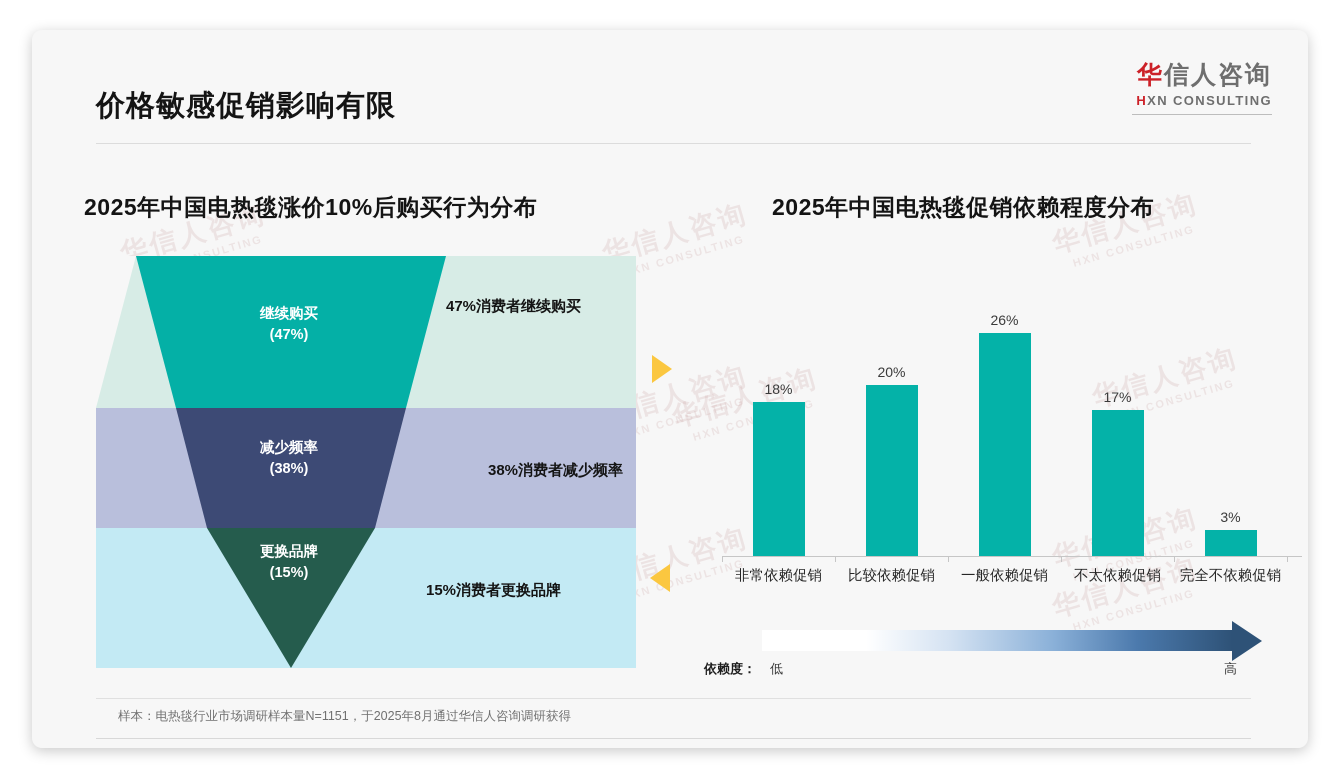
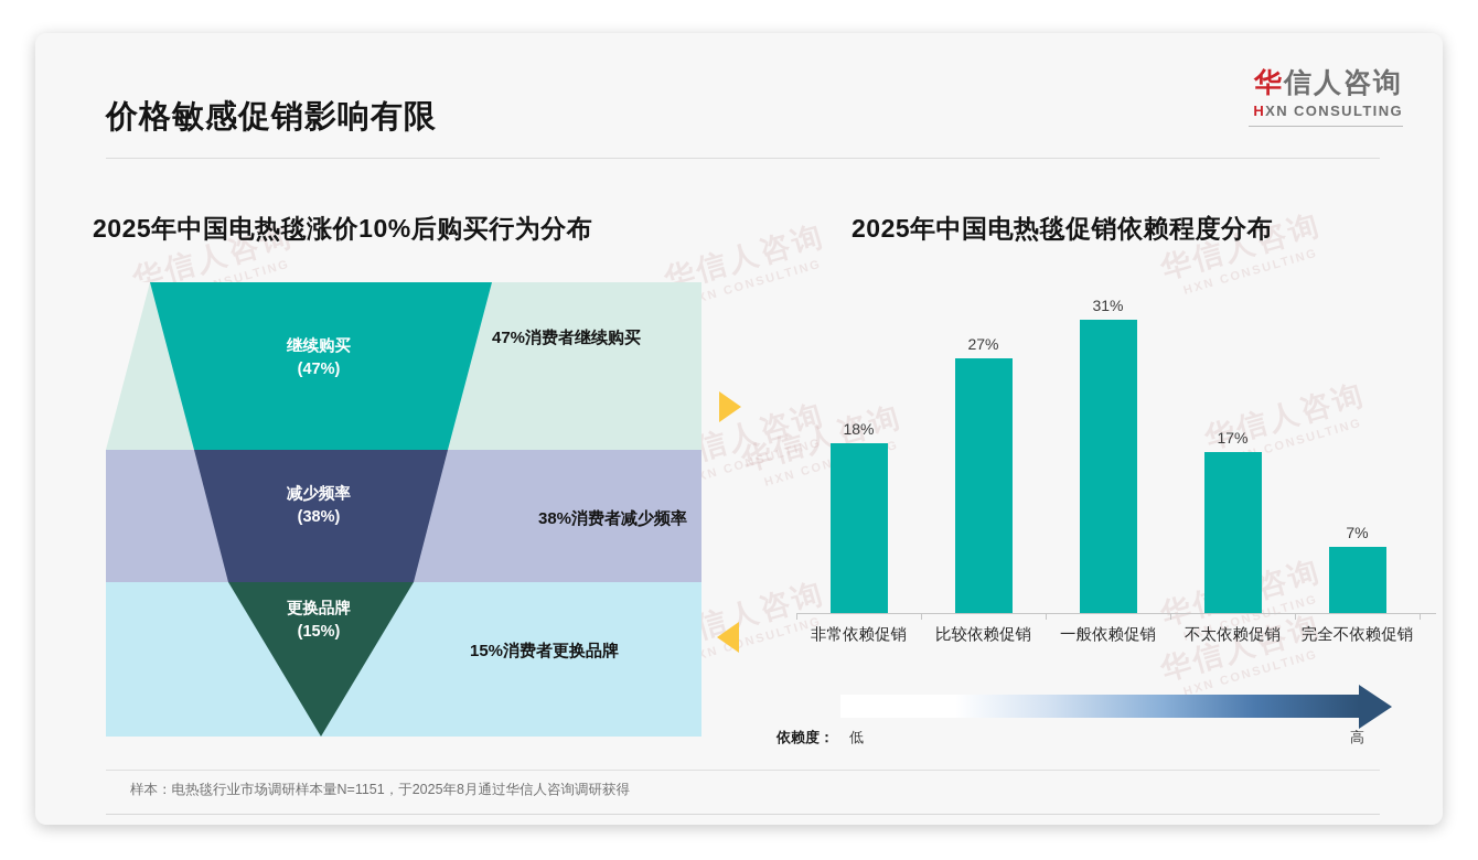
比较依赖促销: 20% -> 27%
一般依赖促销: 26% -> 31%
完全不依赖促销: 3% -> 7%
